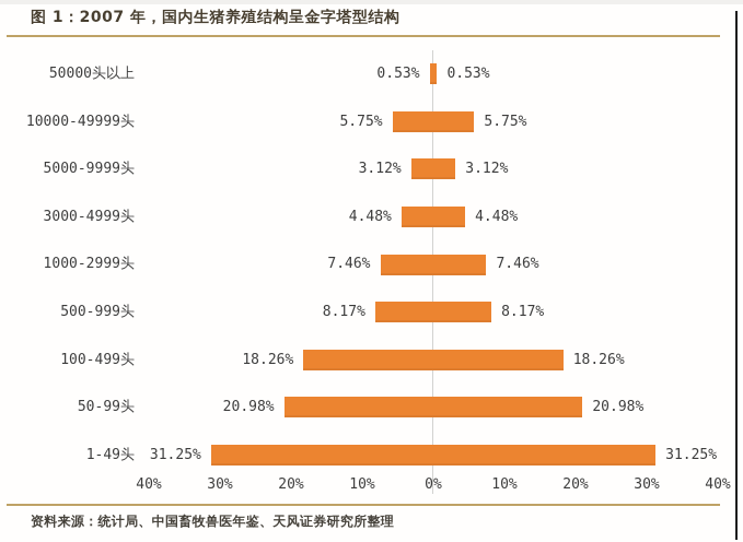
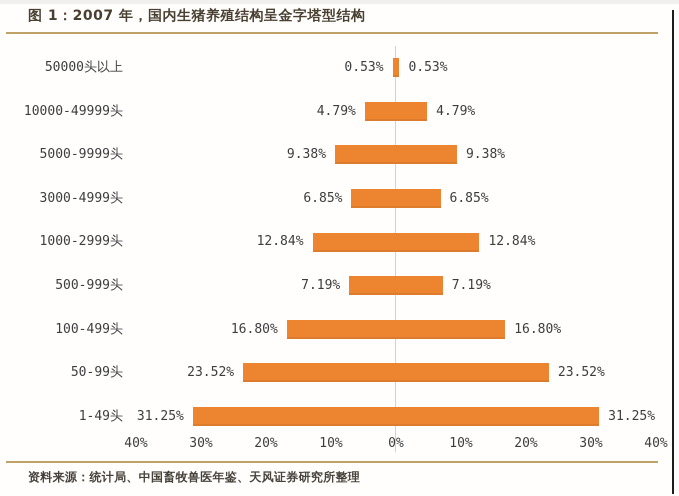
10000-49999头: 5.75% -> 4.79%
5000-9999头: 3.12% -> 9.38%
3000-4999头: 4.48% -> 6.85%
1000-2999头: 7.46% -> 12.84%
500-999头: 8.17% -> 7.19%
100-499头: 18.26% -> 16.80%
50-99头: 20.98% -> 23.52%
